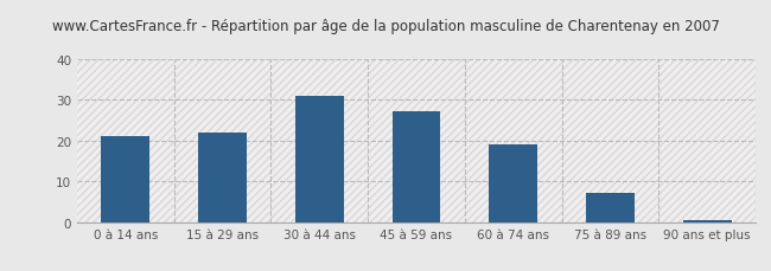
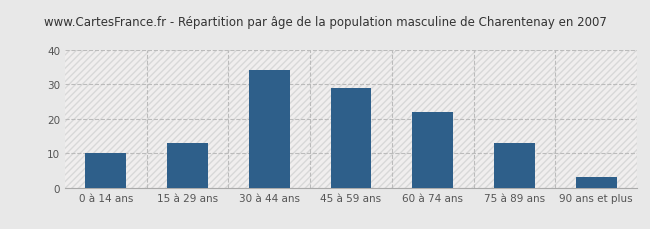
0 à 14 ans: 21.0 -> 10.0
15 à 29 ans: 22.0 -> 13.0
30 à 44 ans: 31.0 -> 34.0
45 à 59 ans: 27.0 -> 29.0
60 à 74 ans: 19.0 -> 22.0
75 à 89 ans: 7.0 -> 13.0
90 ans et plus: 0.5 -> 3.0
